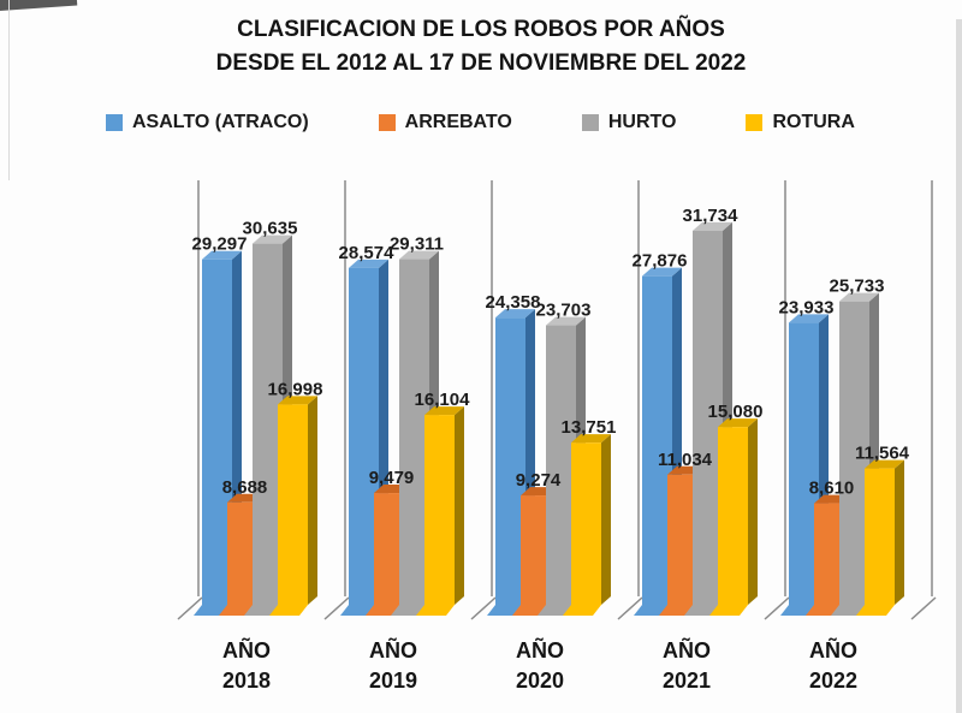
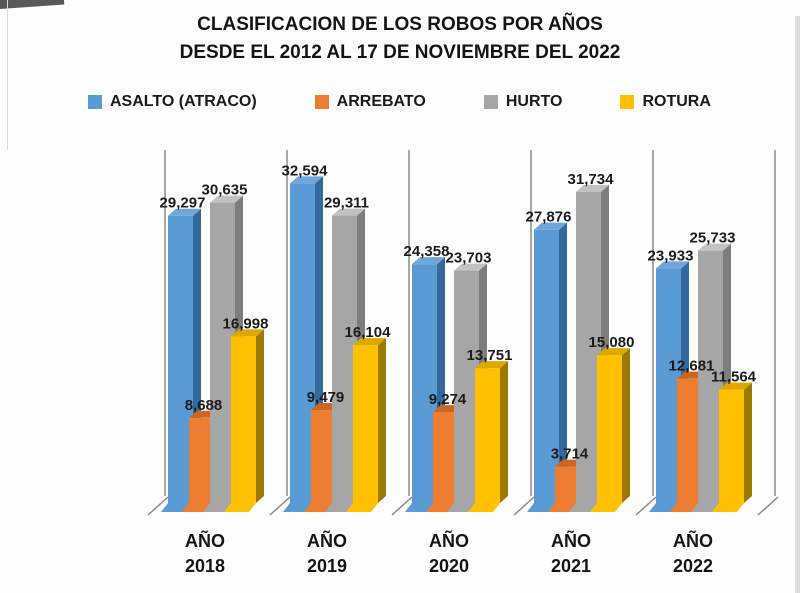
ASALTO (ATRACO)/AÑO 2019: 28,574 -> 32,594
ARREBATO/AÑO 2021: 11,034 -> 3,714
ARREBATO/AÑO 2022: 8,610 -> 12,681
